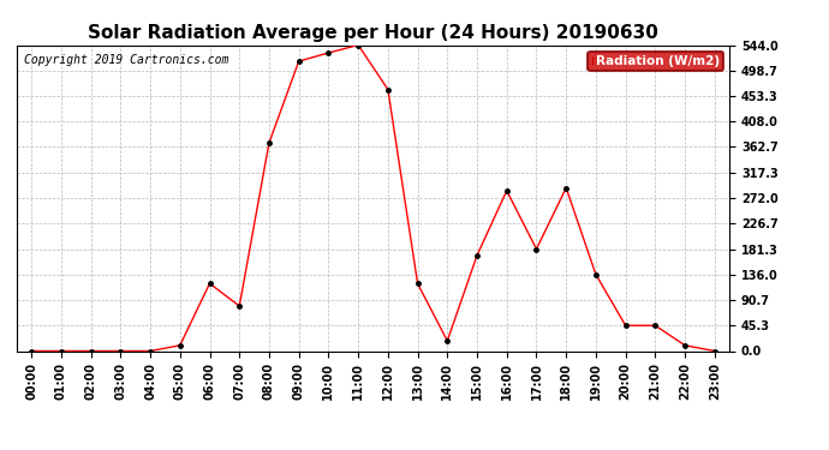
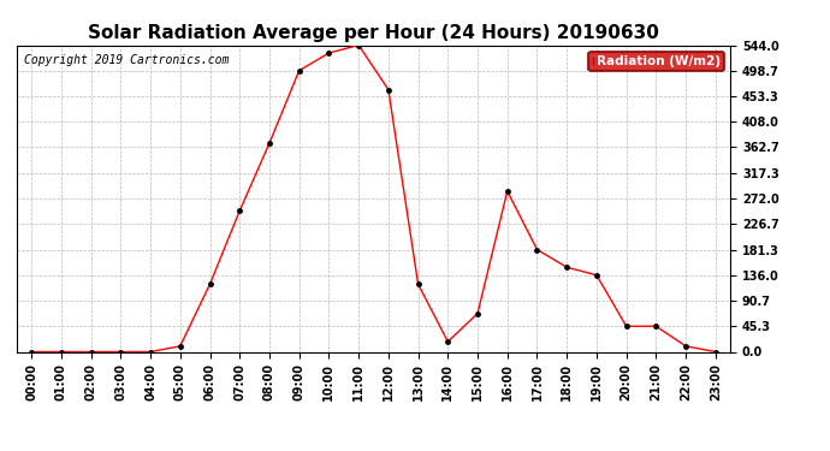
07:00: 80 -> 250
09:00: 515 -> 499
15:00: 170 -> 68
18:00: 290 -> 150
